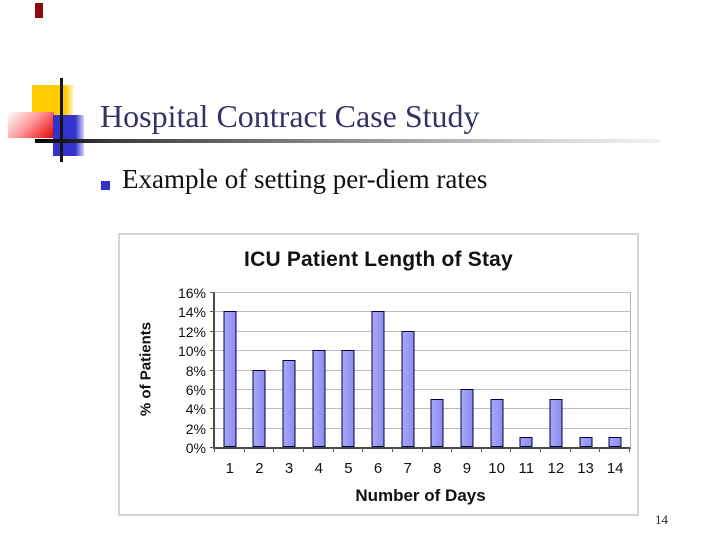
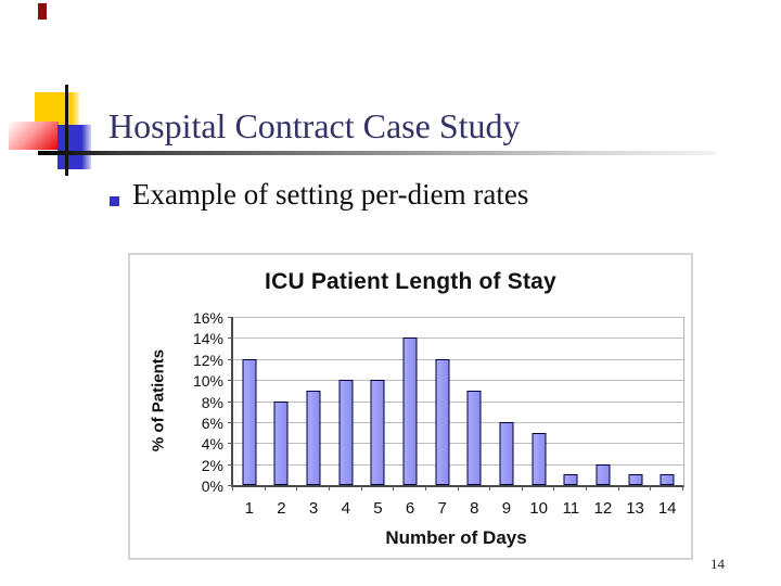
1: 14% -> 12%
8: 5% -> 9%
12: 5% -> 2%
